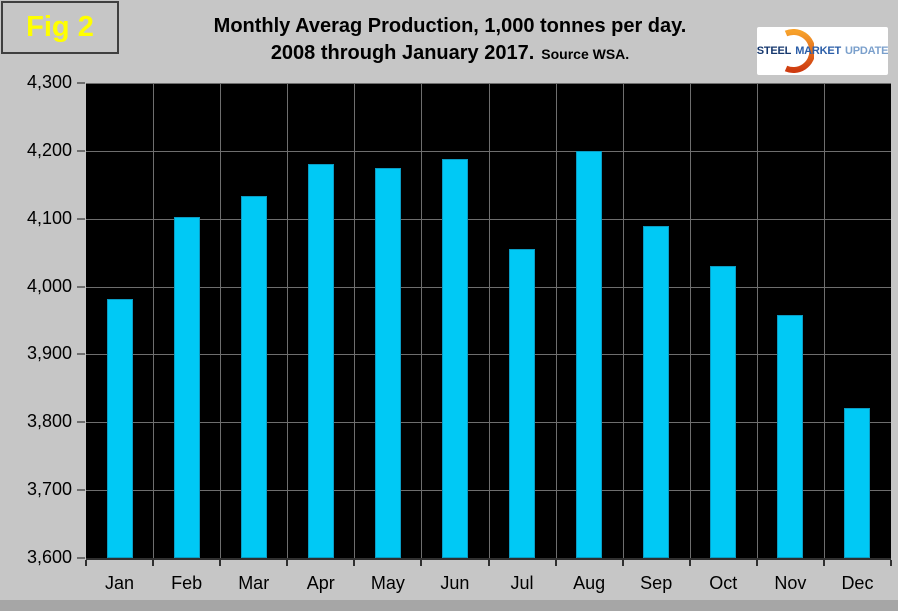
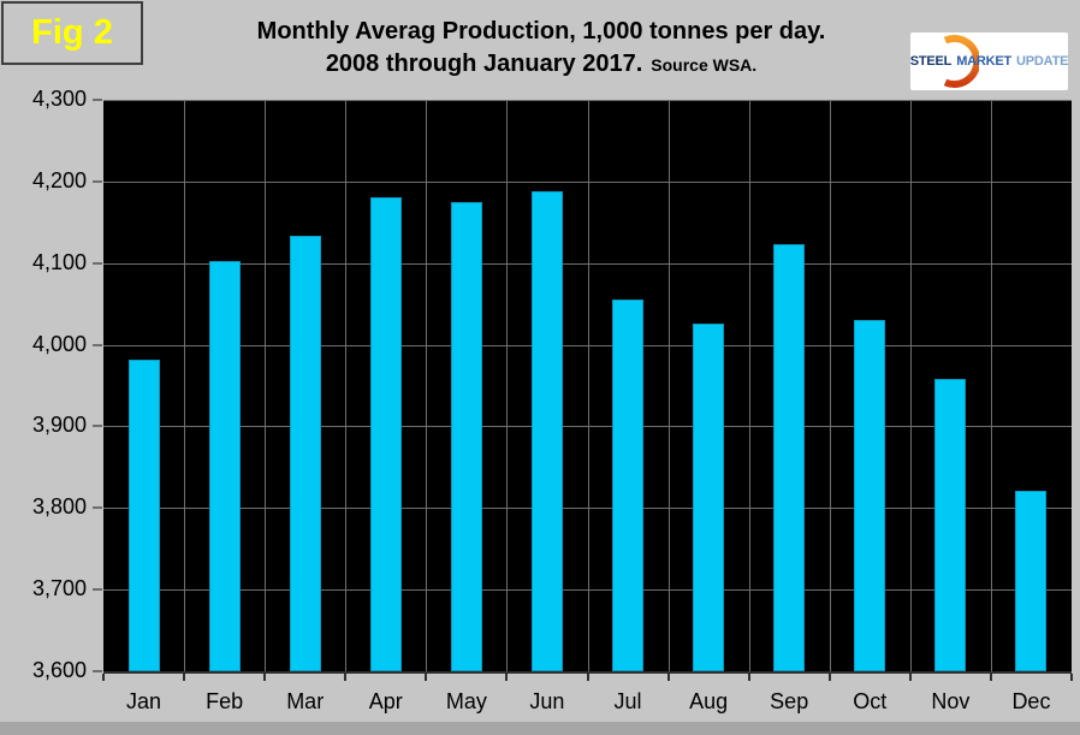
Aug: 4200 -> 4030
Sep: 4090 -> 4120
